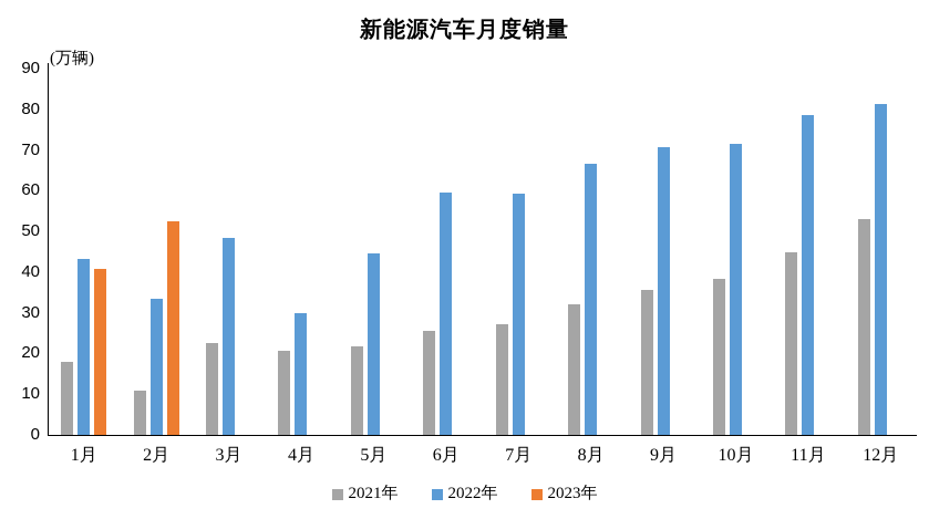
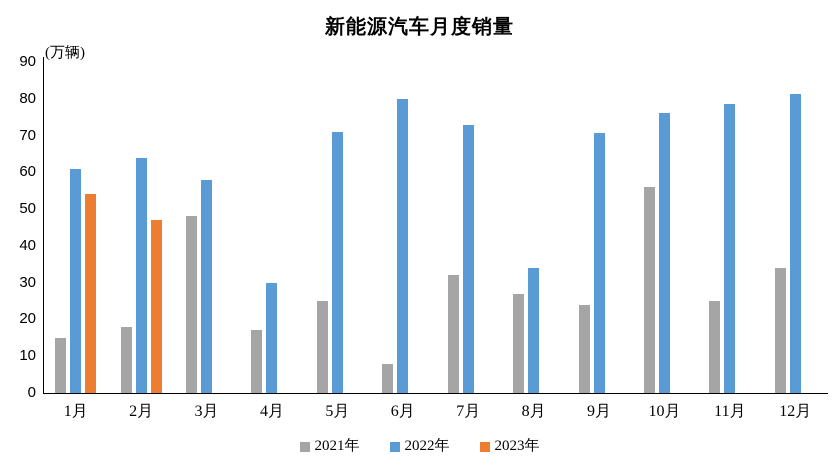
2021年/1月: 18 -> 15
2022年/1月: 43 -> 61
2023年/1月: 41 -> 54
2021年/2月: 11 -> 18
2022年/2月: 33 -> 64
2023年/2月: 52 -> 47
2021年/3月: 23 -> 48
2022年/3月: 48 -> 58
2021年/4月: 21 -> 17
2021年/5月: 22 -> 25
2022年/5月: 45 -> 71
2021年/6月: 26 -> 8
2022年/6月: 60 -> 80
2021年/7月: 27 -> 32
2022年/7月: 59 -> 73
2021年/8月: 32 -> 27
2022年/8月: 67 -> 34
2021年/9月: 36 -> 24
2021年/10月: 38 -> 56
2022年/10月: 71 -> 76
2021年/11月: 45 -> 25
2021年/12月: 53 -> 34
